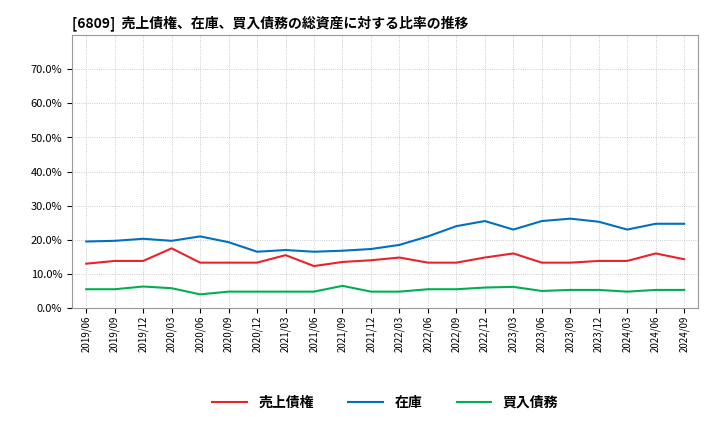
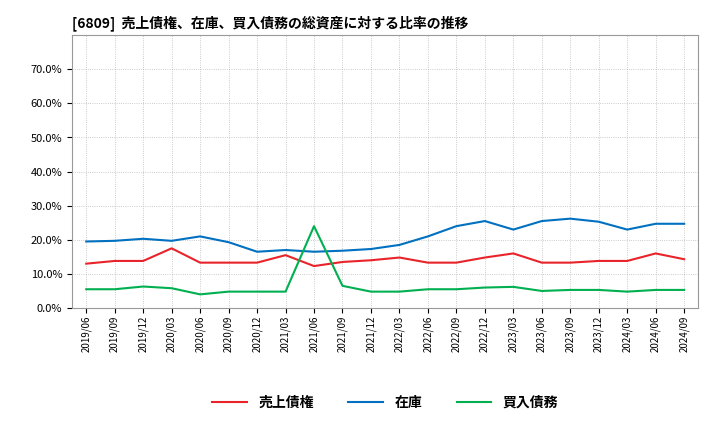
買入債務/2021/06: 4.8% -> 24.0%
